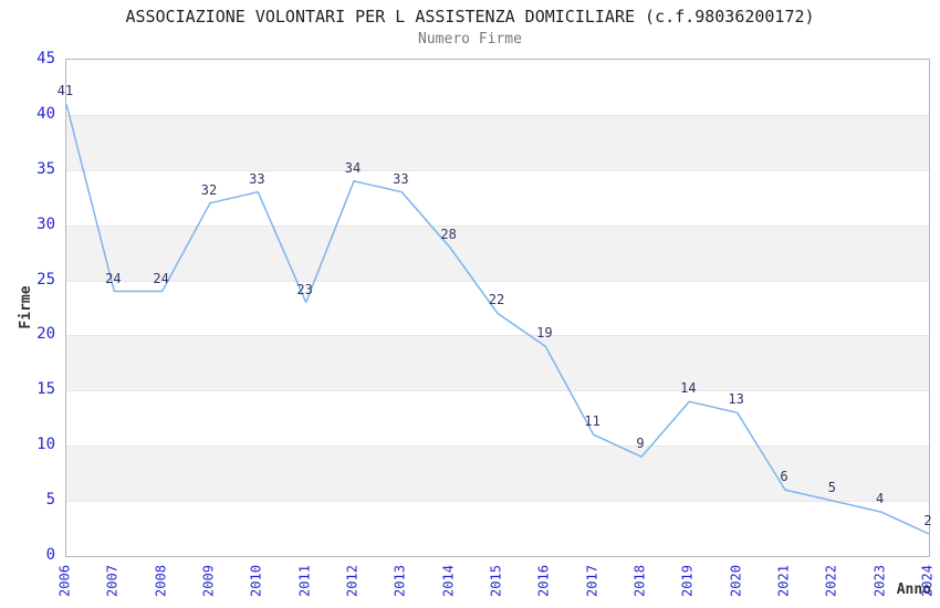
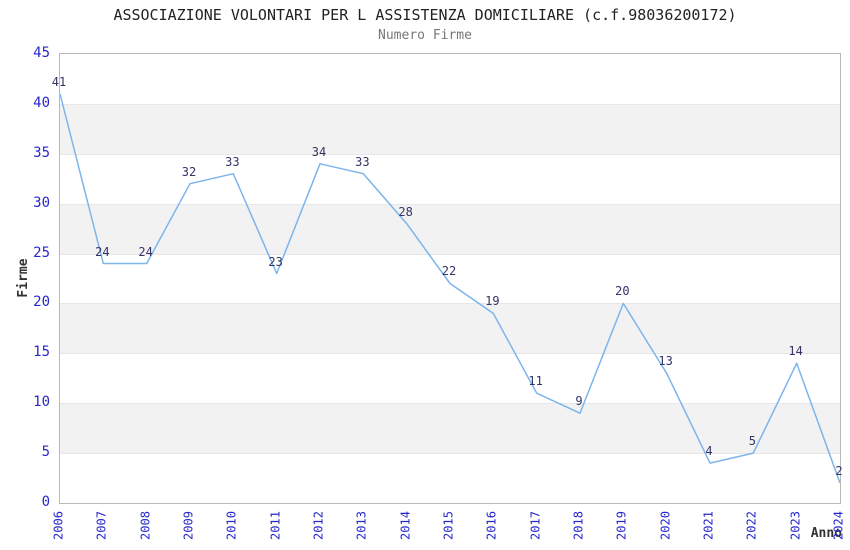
2019: 14 -> 20
2021: 6 -> 4
2023: 4 -> 14
